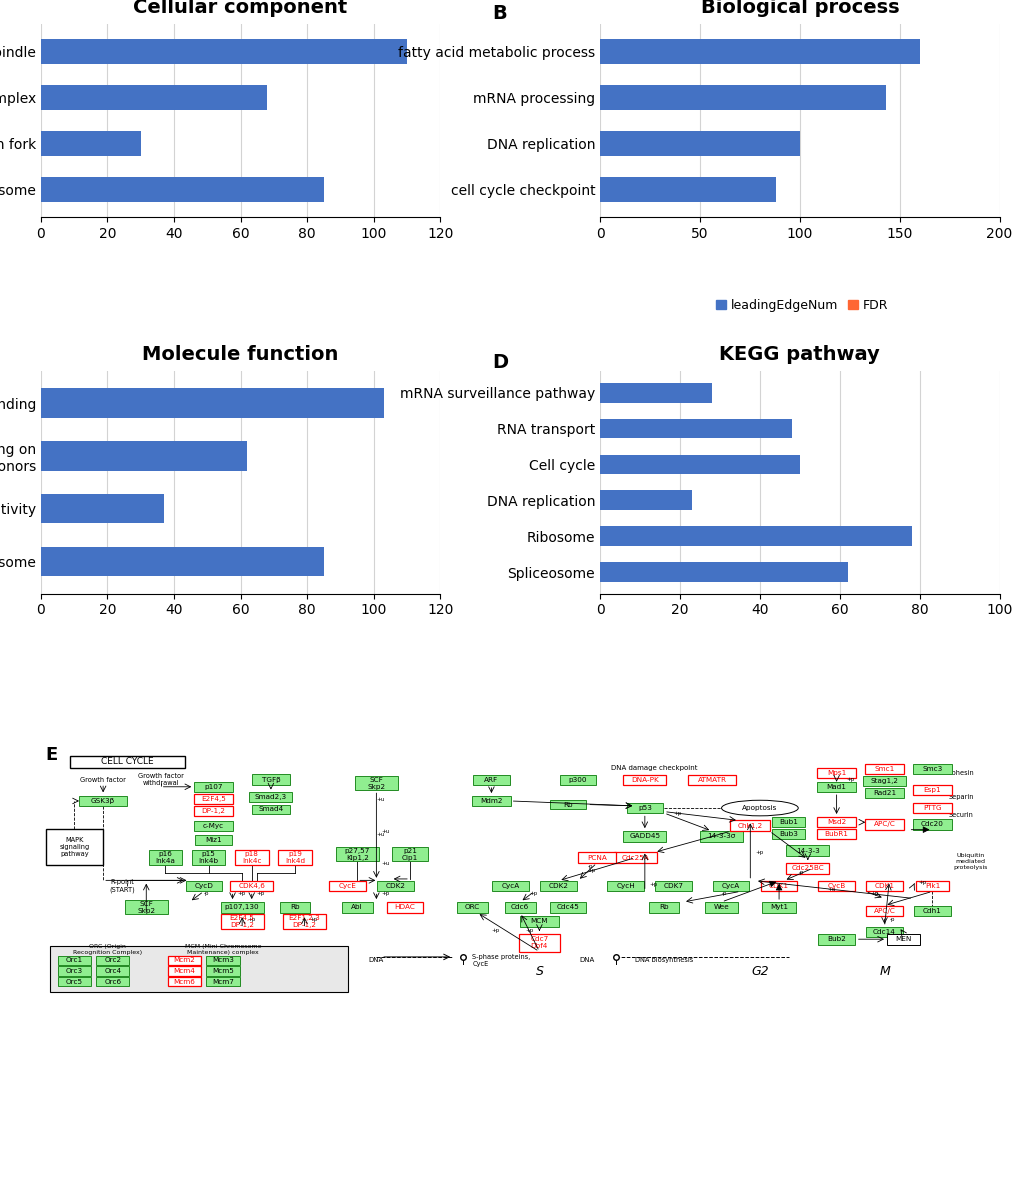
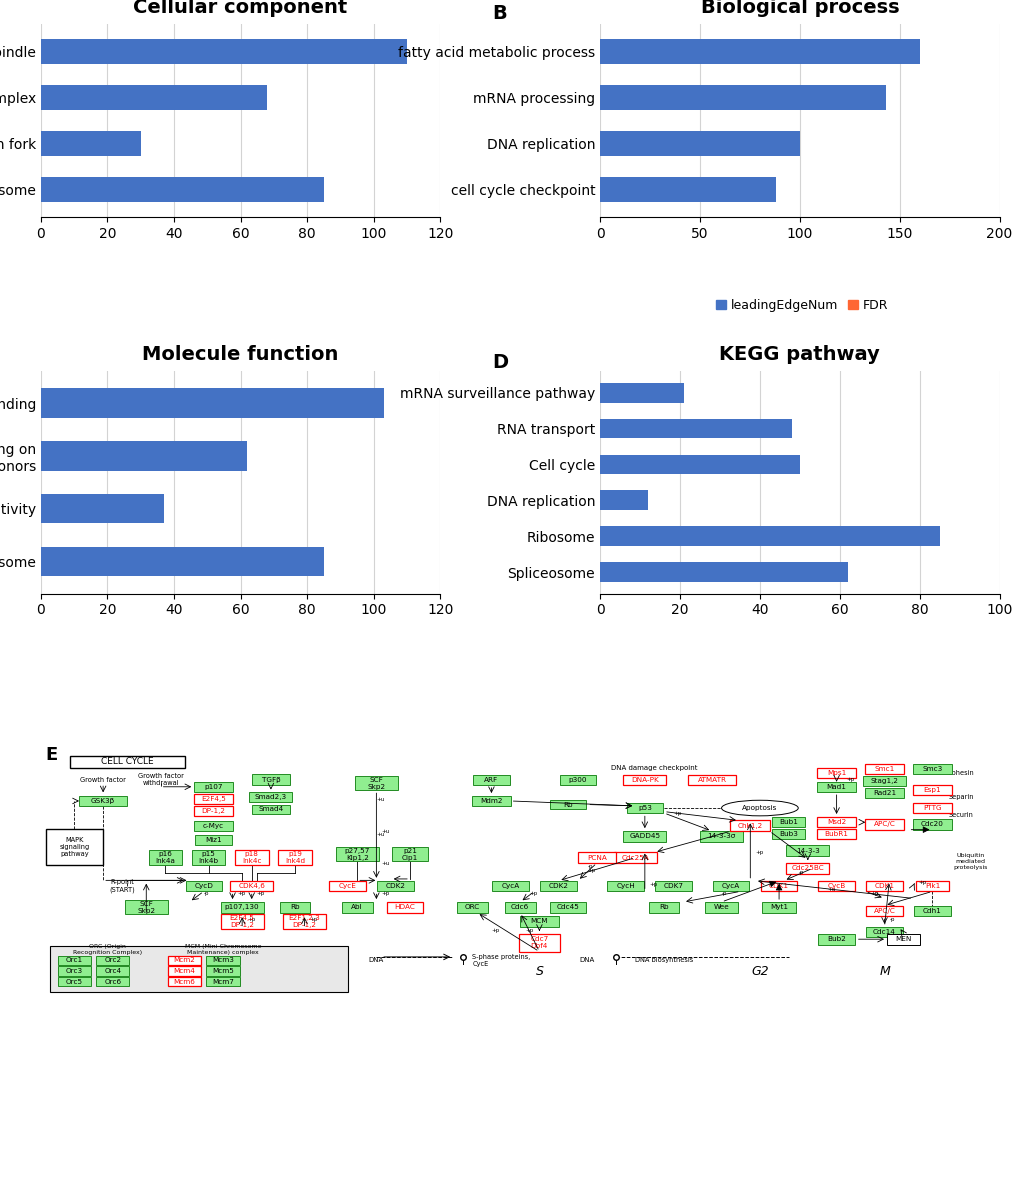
KEGG pathway/mRNA surveillance pathway: 28 -> 21
KEGG pathway/DNA replication: 23 -> 12
KEGG pathway/Ribosome: 78 -> 85
